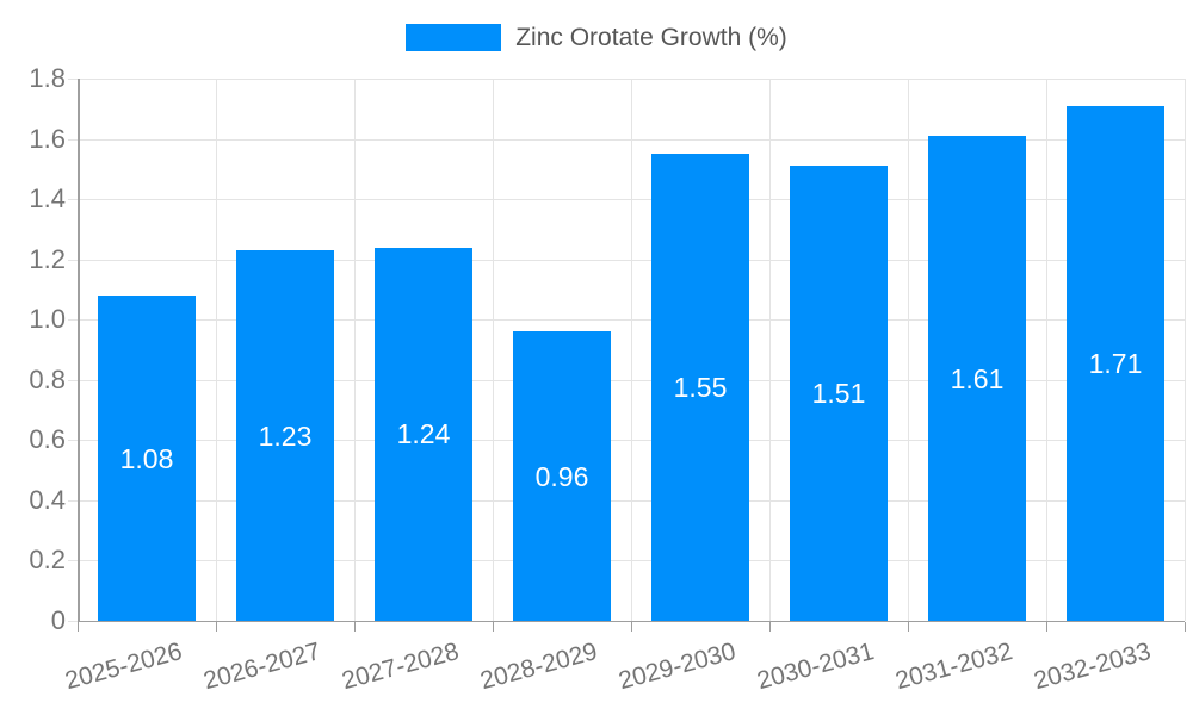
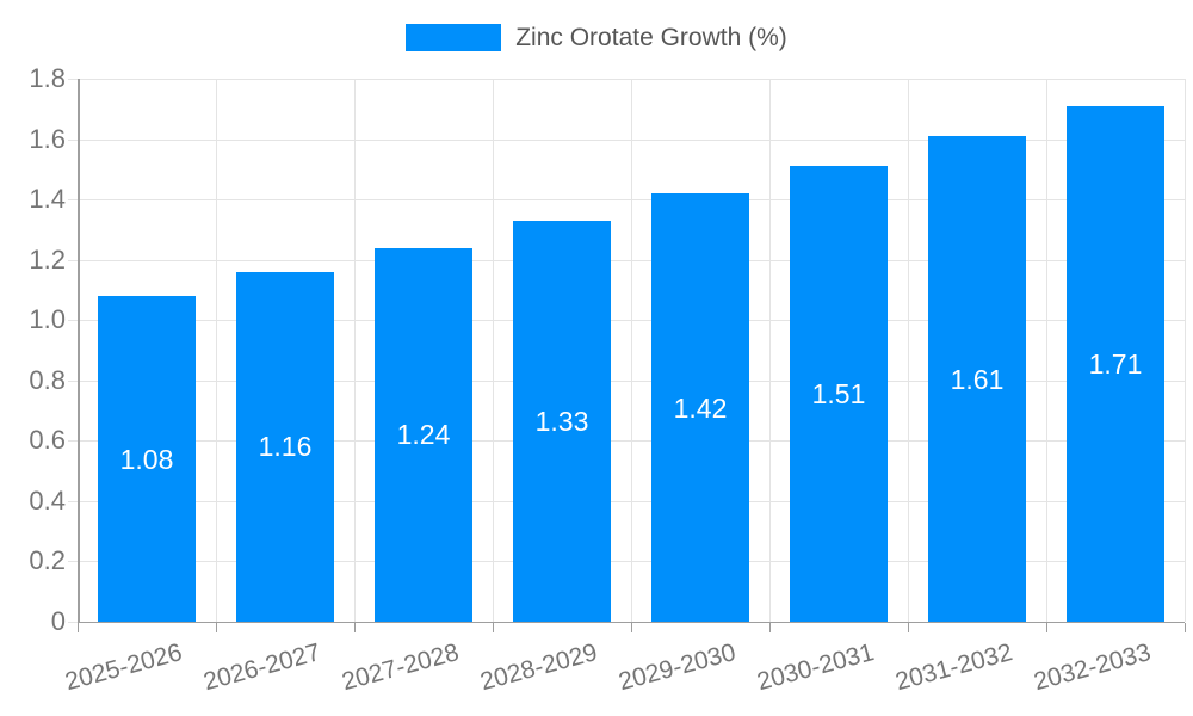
2026-2027: 1.23 -> 1.16
2028-2029: 0.96 -> 1.33
2029-2030: 1.55 -> 1.42
